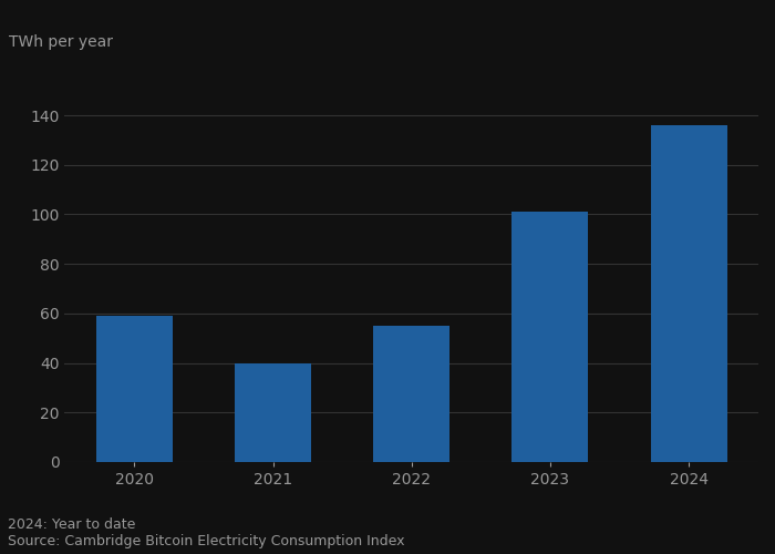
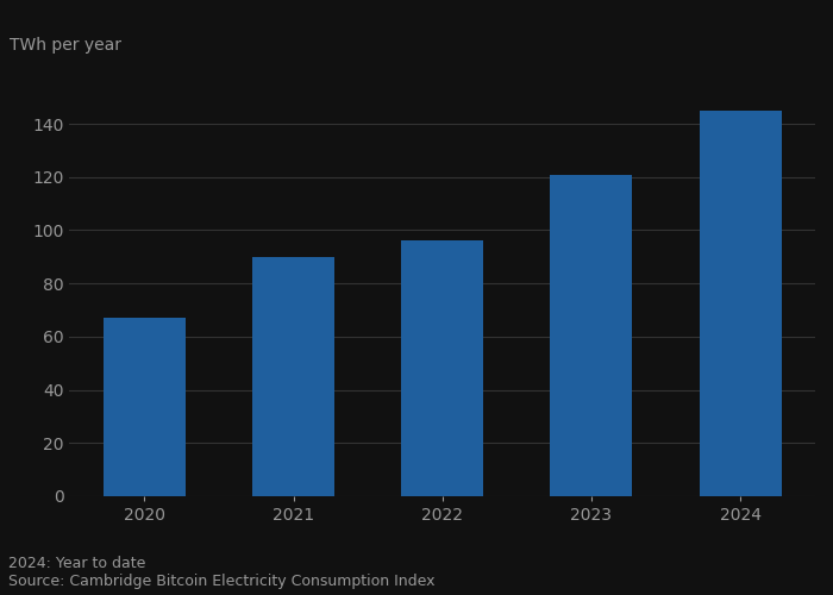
2020: 59 -> 67
2021: 40 -> 90
2022: 55 -> 96
2023: 101 -> 121
2024: 136 -> 145
